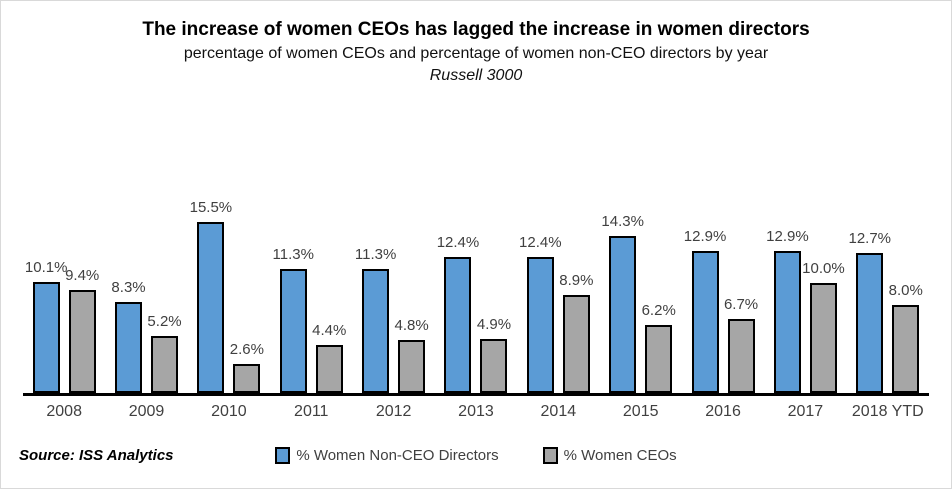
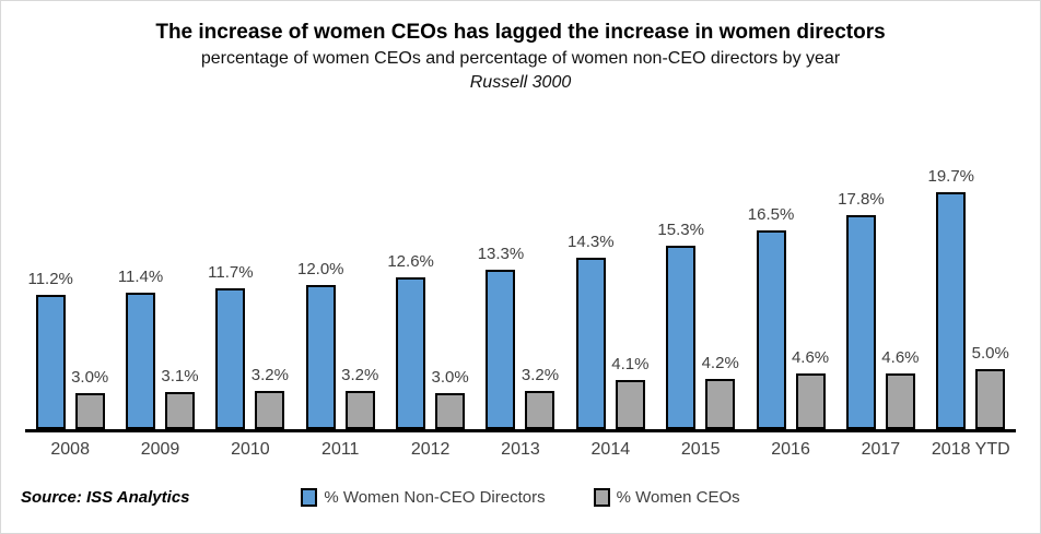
% Women Non-CEO Directors/2008: 10.1% -> 11.2%
% Women CEOs/2008: 9.4% -> 3.0%
% Women Non-CEO Directors/2009: 8.3% -> 11.4%
% Women CEOs/2009: 5.2% -> 3.1%
% Women Non-CEO Directors/2010: 15.5% -> 11.7%
% Women CEOs/2010: 2.6% -> 3.2%
% Women Non-CEO Directors/2011: 11.3% -> 12.0%
% Women CEOs/2011: 4.4% -> 3.2%
% Women Non-CEO Directors/2012: 11.3% -> 12.6%
% Women CEOs/2012: 4.8% -> 3.0%
% Women Non-CEO Directors/2013: 12.4% -> 13.3%
% Women CEOs/2013: 4.9% -> 3.2%
% Women Non-CEO Directors/2014: 12.4% -> 14.3%
% Women CEOs/2014: 8.9% -> 4.1%
% Women Non-CEO Directors/2015: 14.3% -> 15.3%
% Women CEOs/2015: 6.2% -> 4.2%
% Women Non-CEO Directors/2016: 12.9% -> 16.5%
% Women CEOs/2016: 6.7% -> 4.6%
% Women Non-CEO Directors/2017: 12.9% -> 17.8%
% Women CEOs/2017: 10.0% -> 4.6%
% Women Non-CEO Directors/2018 YTD: 12.7% -> 19.7%
% Women CEOs/2018 YTD: 8.0% -> 5.0%
